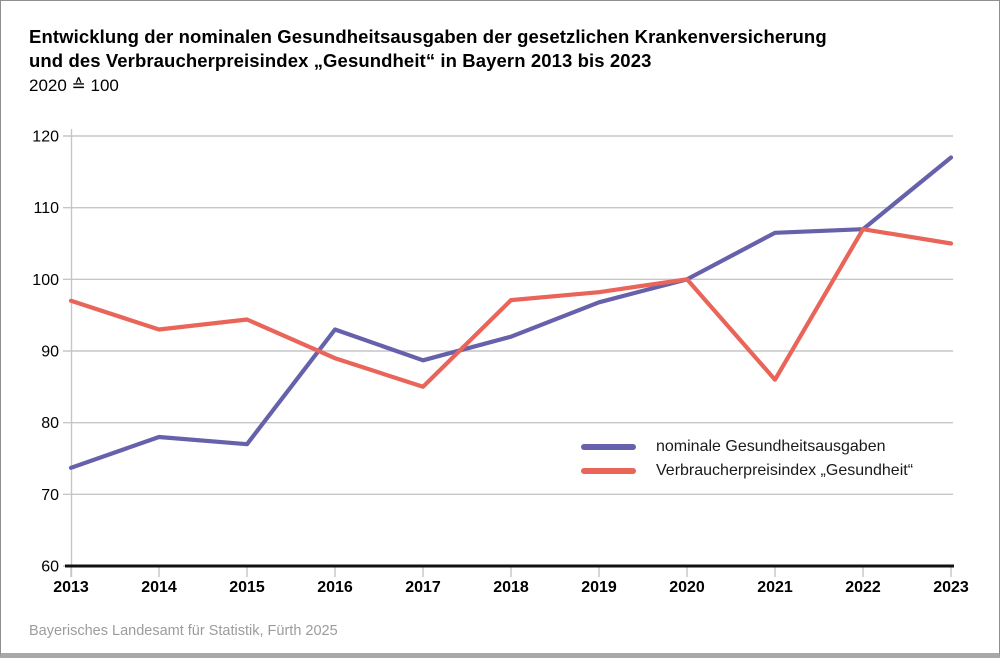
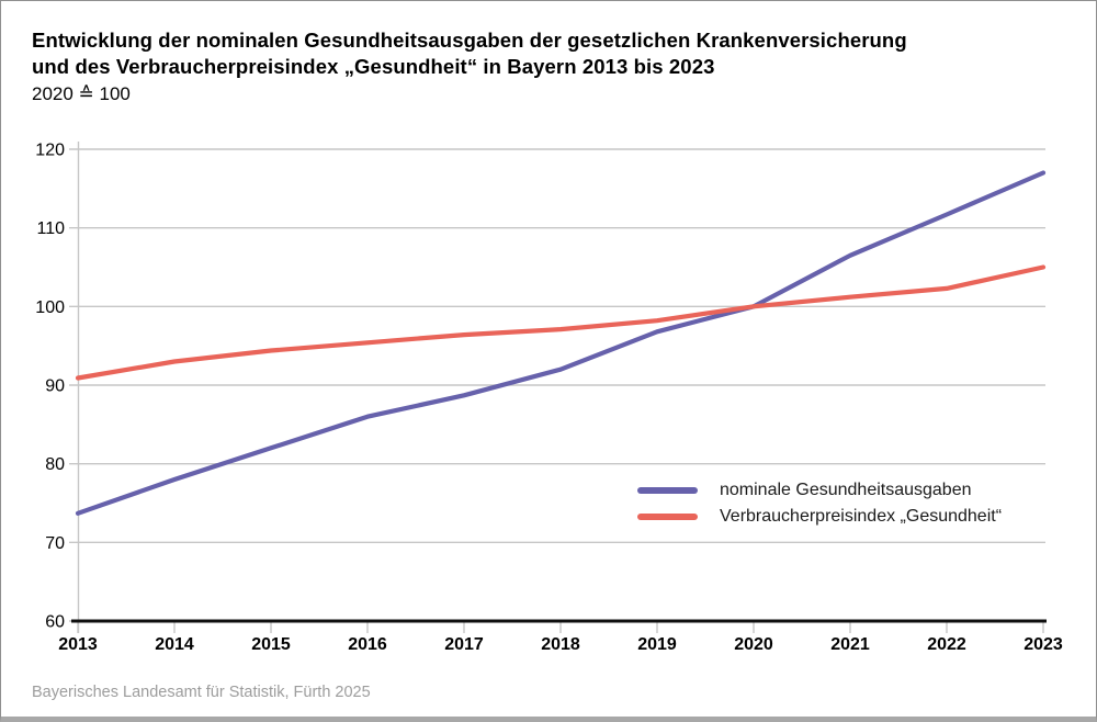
Verbraucherpreisindex „Gesundheit“/2013: 97 -> 91
nominale Gesundheitsausgaben/2015: 77 -> 82
nominale Gesundheitsausgaben/2016: 93 -> 86
Verbraucherpreisindex „Gesundheit“/2016: 89 -> 95
Verbraucherpreisindex „Gesundheit“/2017: 85 -> 96
Verbraucherpreisindex „Gesundheit“/2021: 86 -> 101
nominale Gesundheitsausgaben/2022: 107 -> 112
Verbraucherpreisindex „Gesundheit“/2022: 107 -> 102
